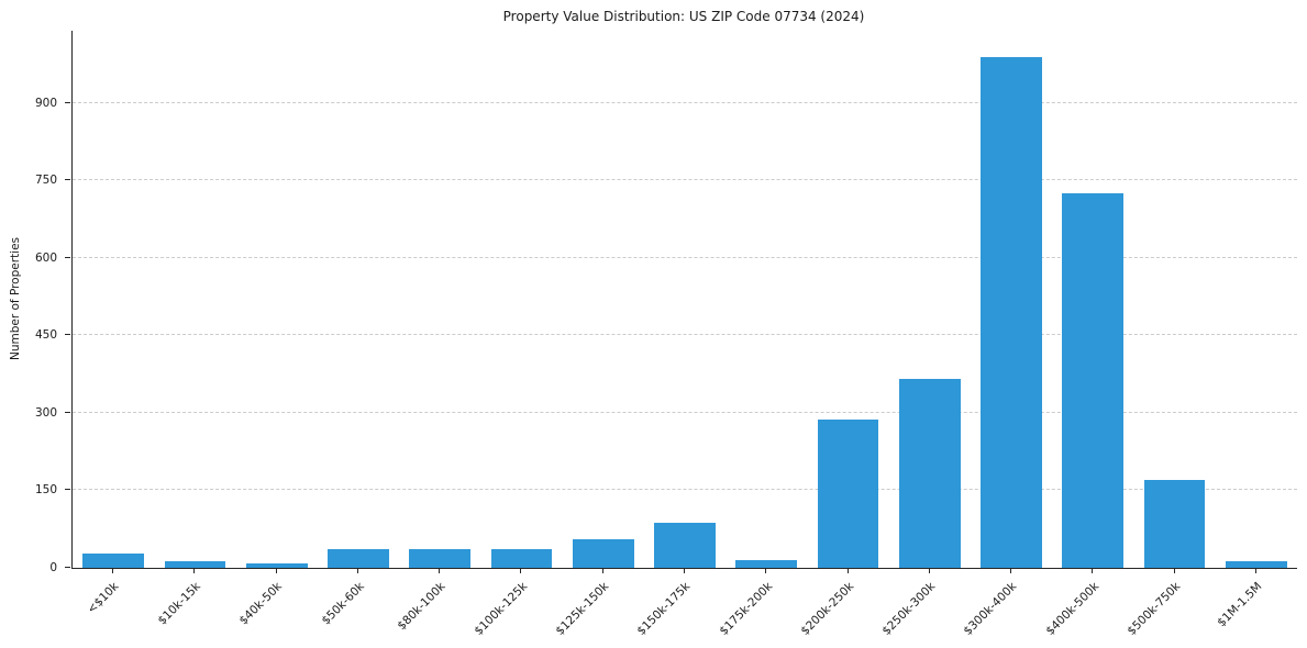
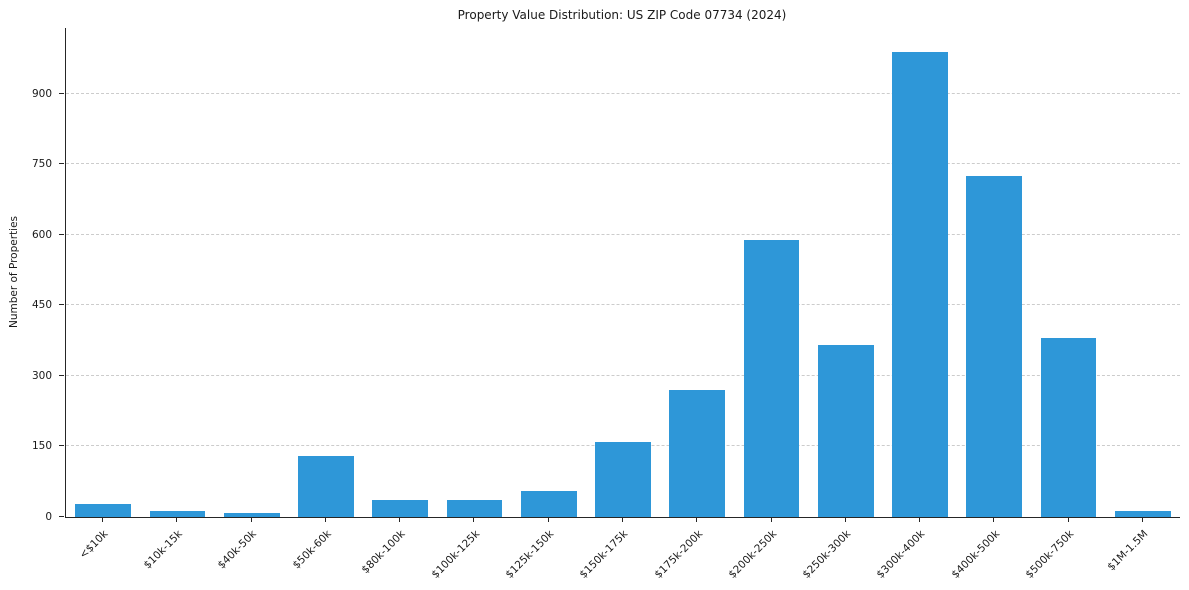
$50k-60k: 40 -> 130
$150k-175k: 90 -> 160
$175k-200k: 20 -> 270
$200k-250k: 290 -> 590
$500k-750k: 170 -> 380
